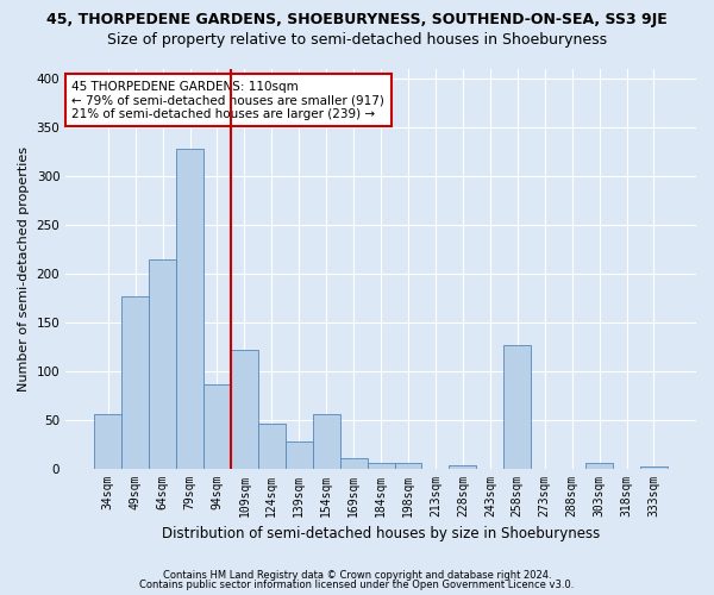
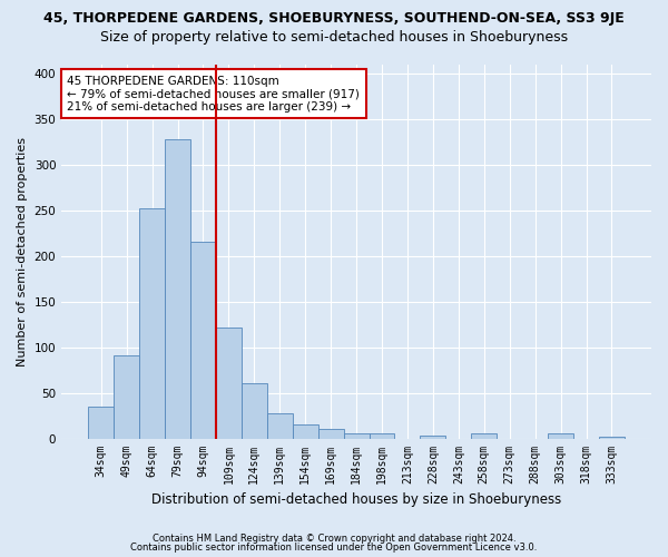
34sqm: 56 -> 35
49sqm: 176 -> 91
64sqm: 214 -> 252
94sqm: 86 -> 215
124sqm: 46 -> 61
154sqm: 56 -> 15
258sqm: 126 -> 5
